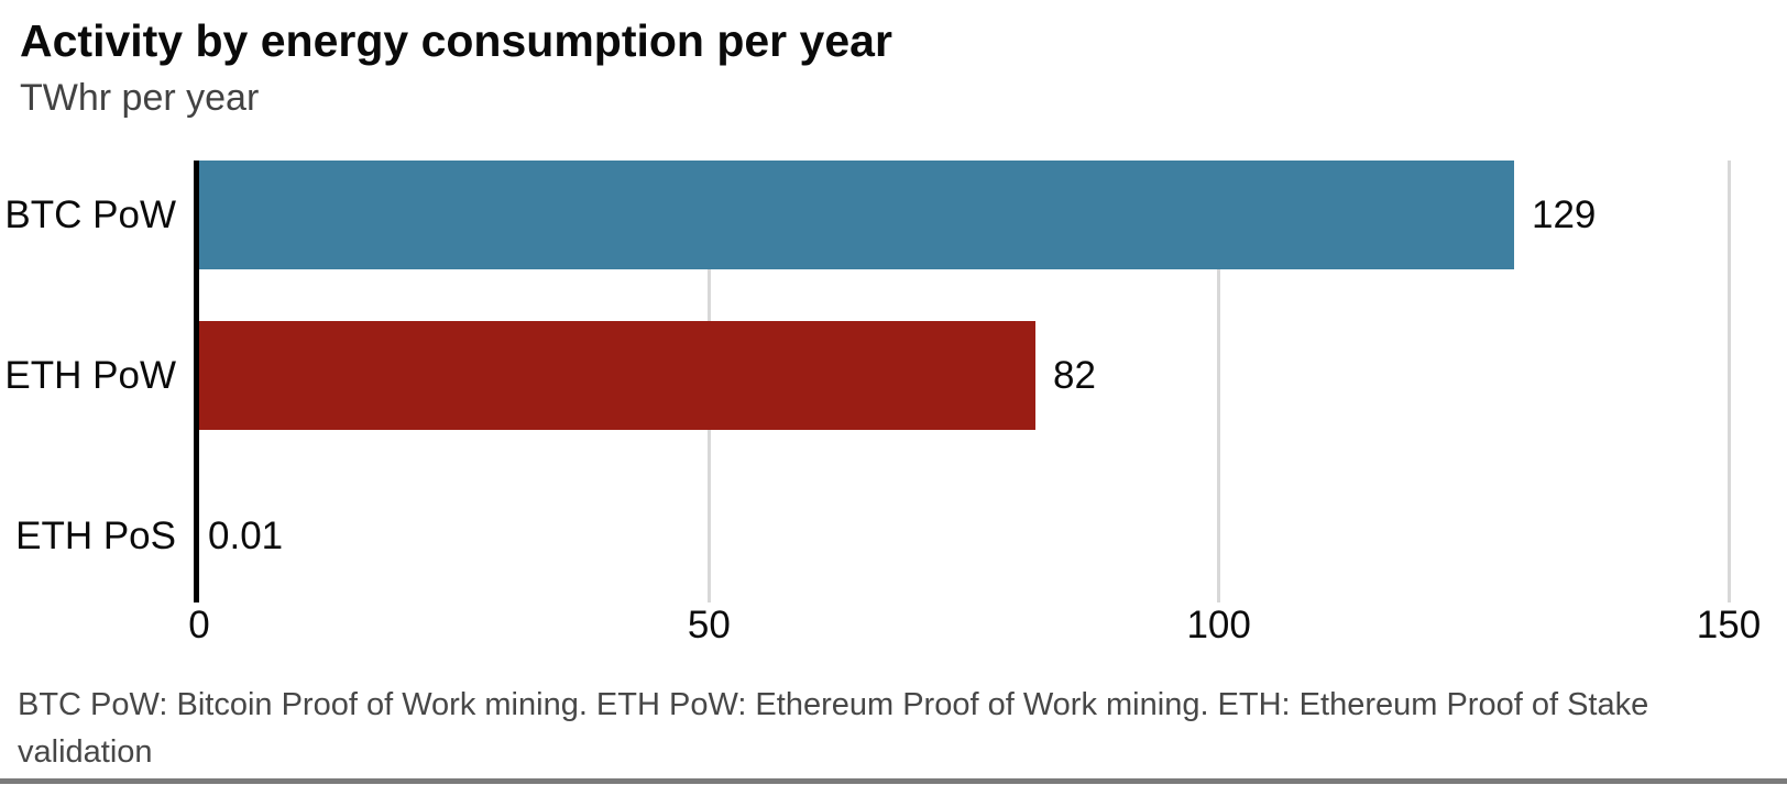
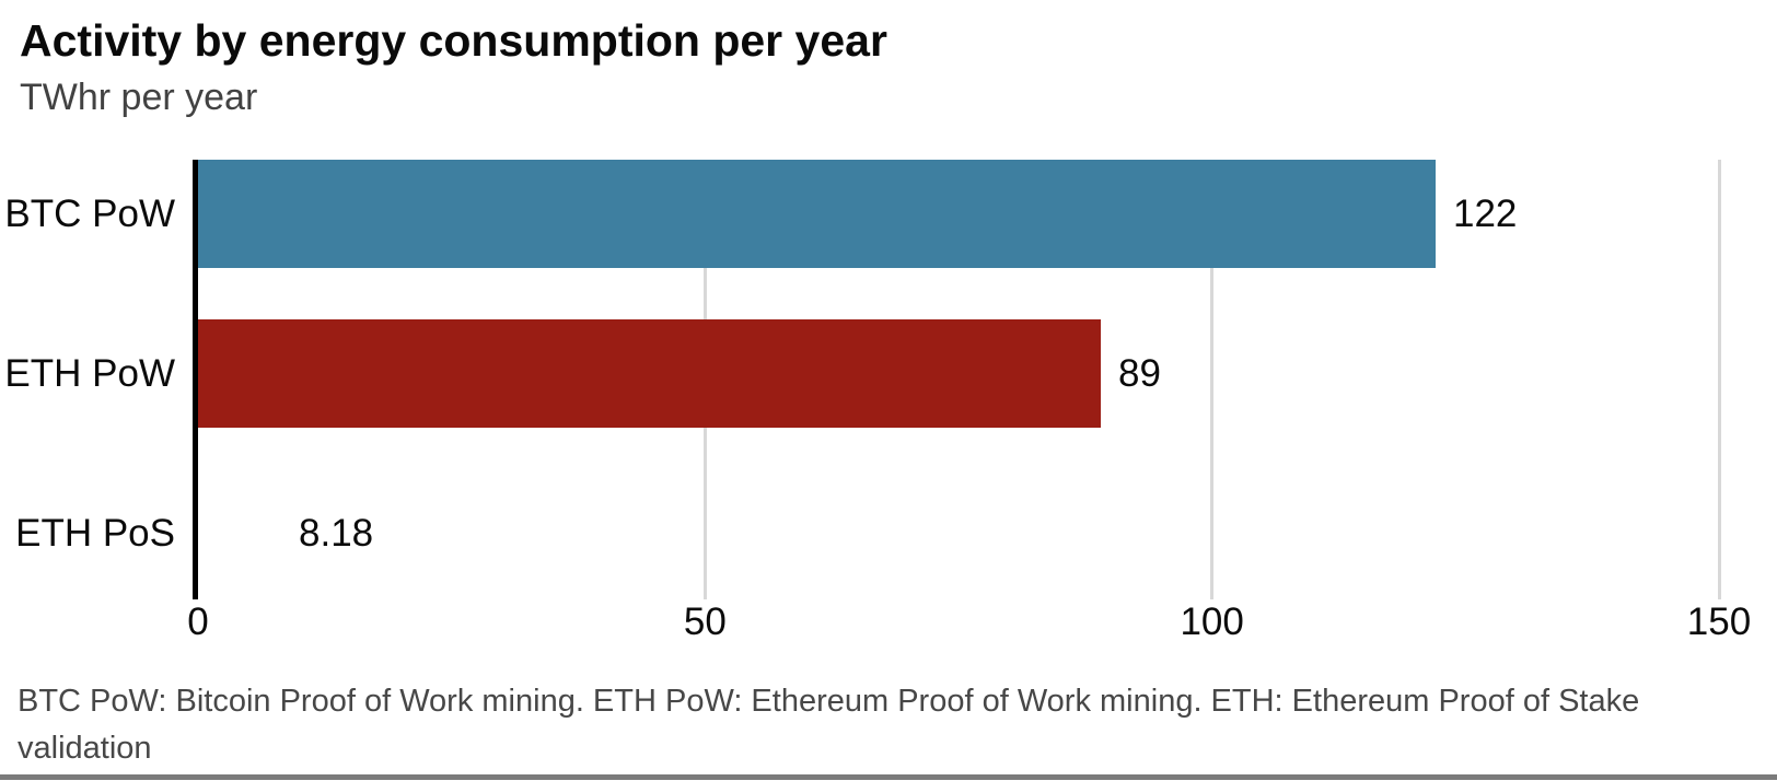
BTC PoW: 129 -> 122
ETH PoW: 82 -> 89
ETH PoS: 0.01 -> 8.18
